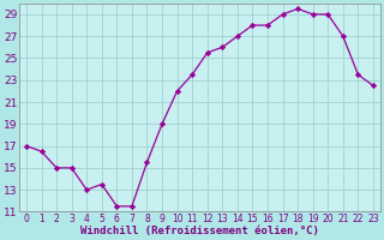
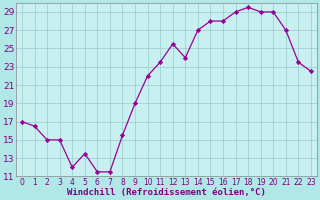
4: 13.0 -> 12.0
13: 26.0 -> 24.0
